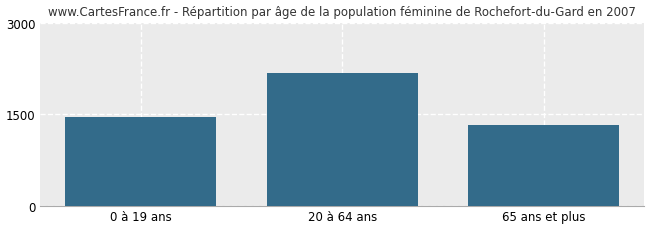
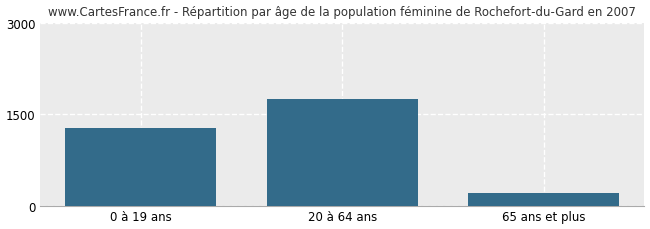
0 à 19 ans: 1460 -> 1270
20 à 64 ans: 2180 -> 1750
65 ans et plus: 1320 -> 200
